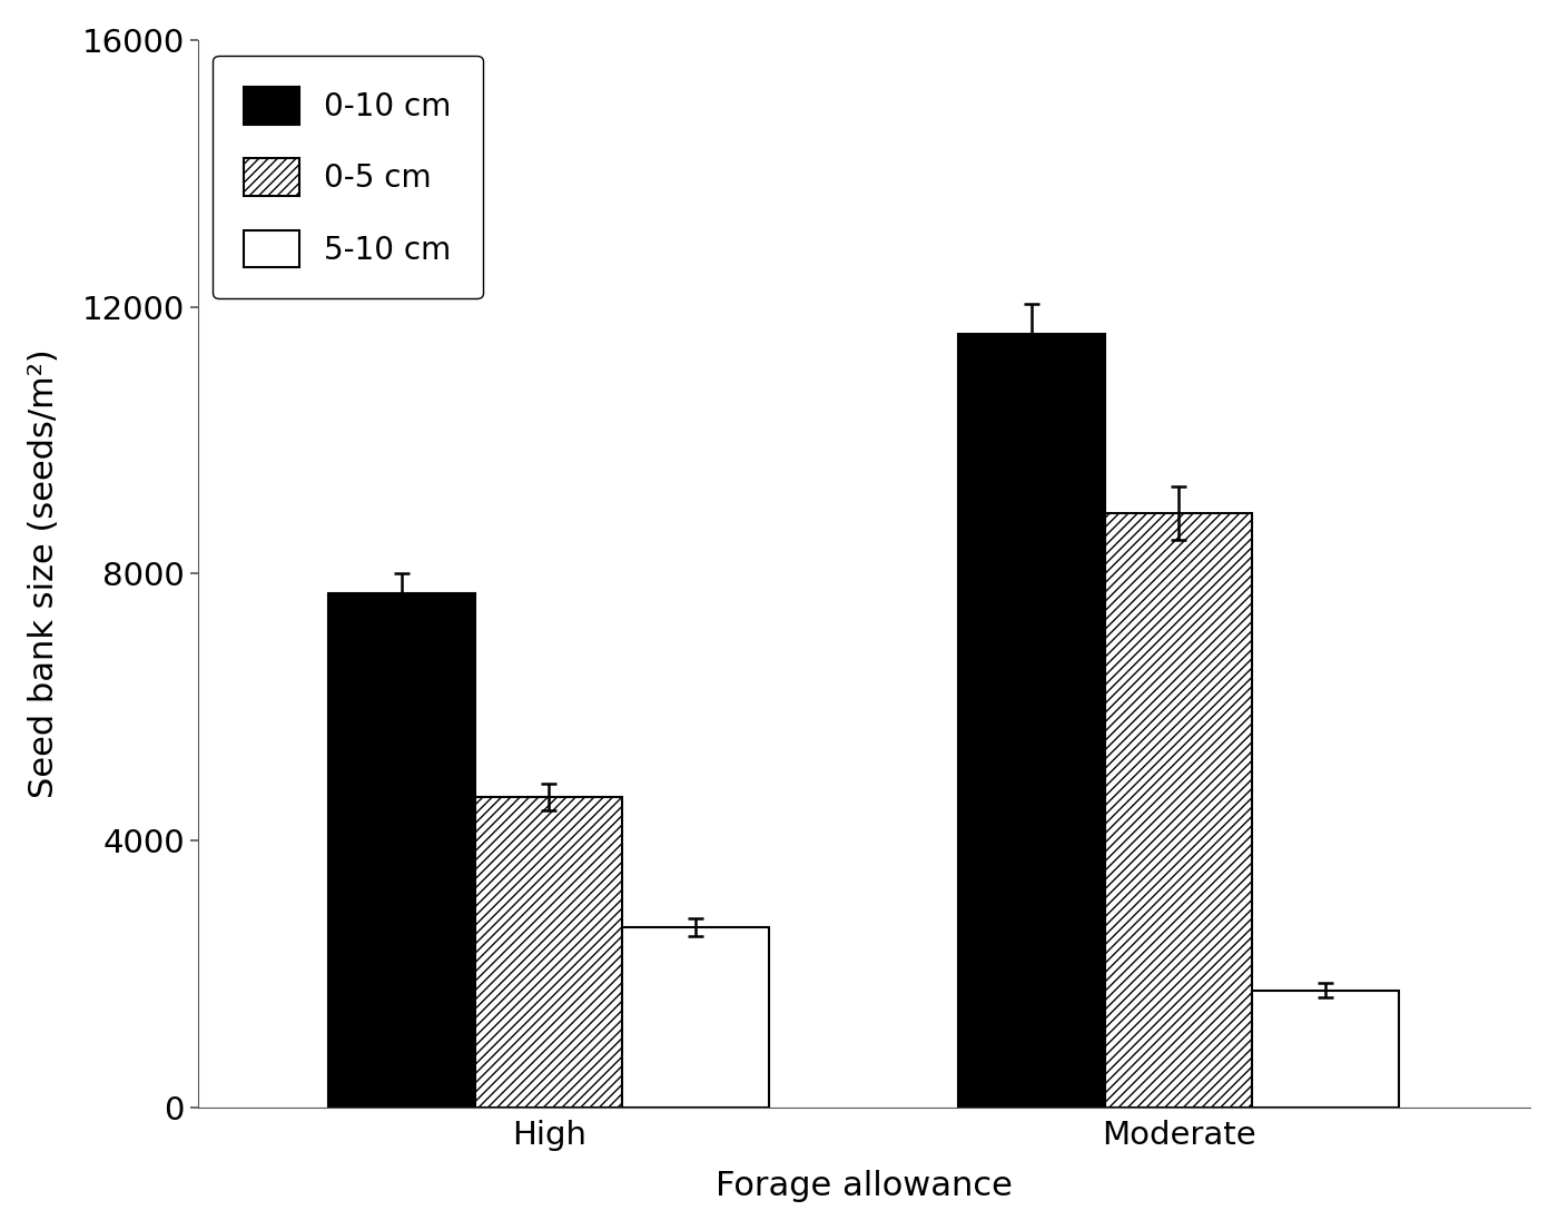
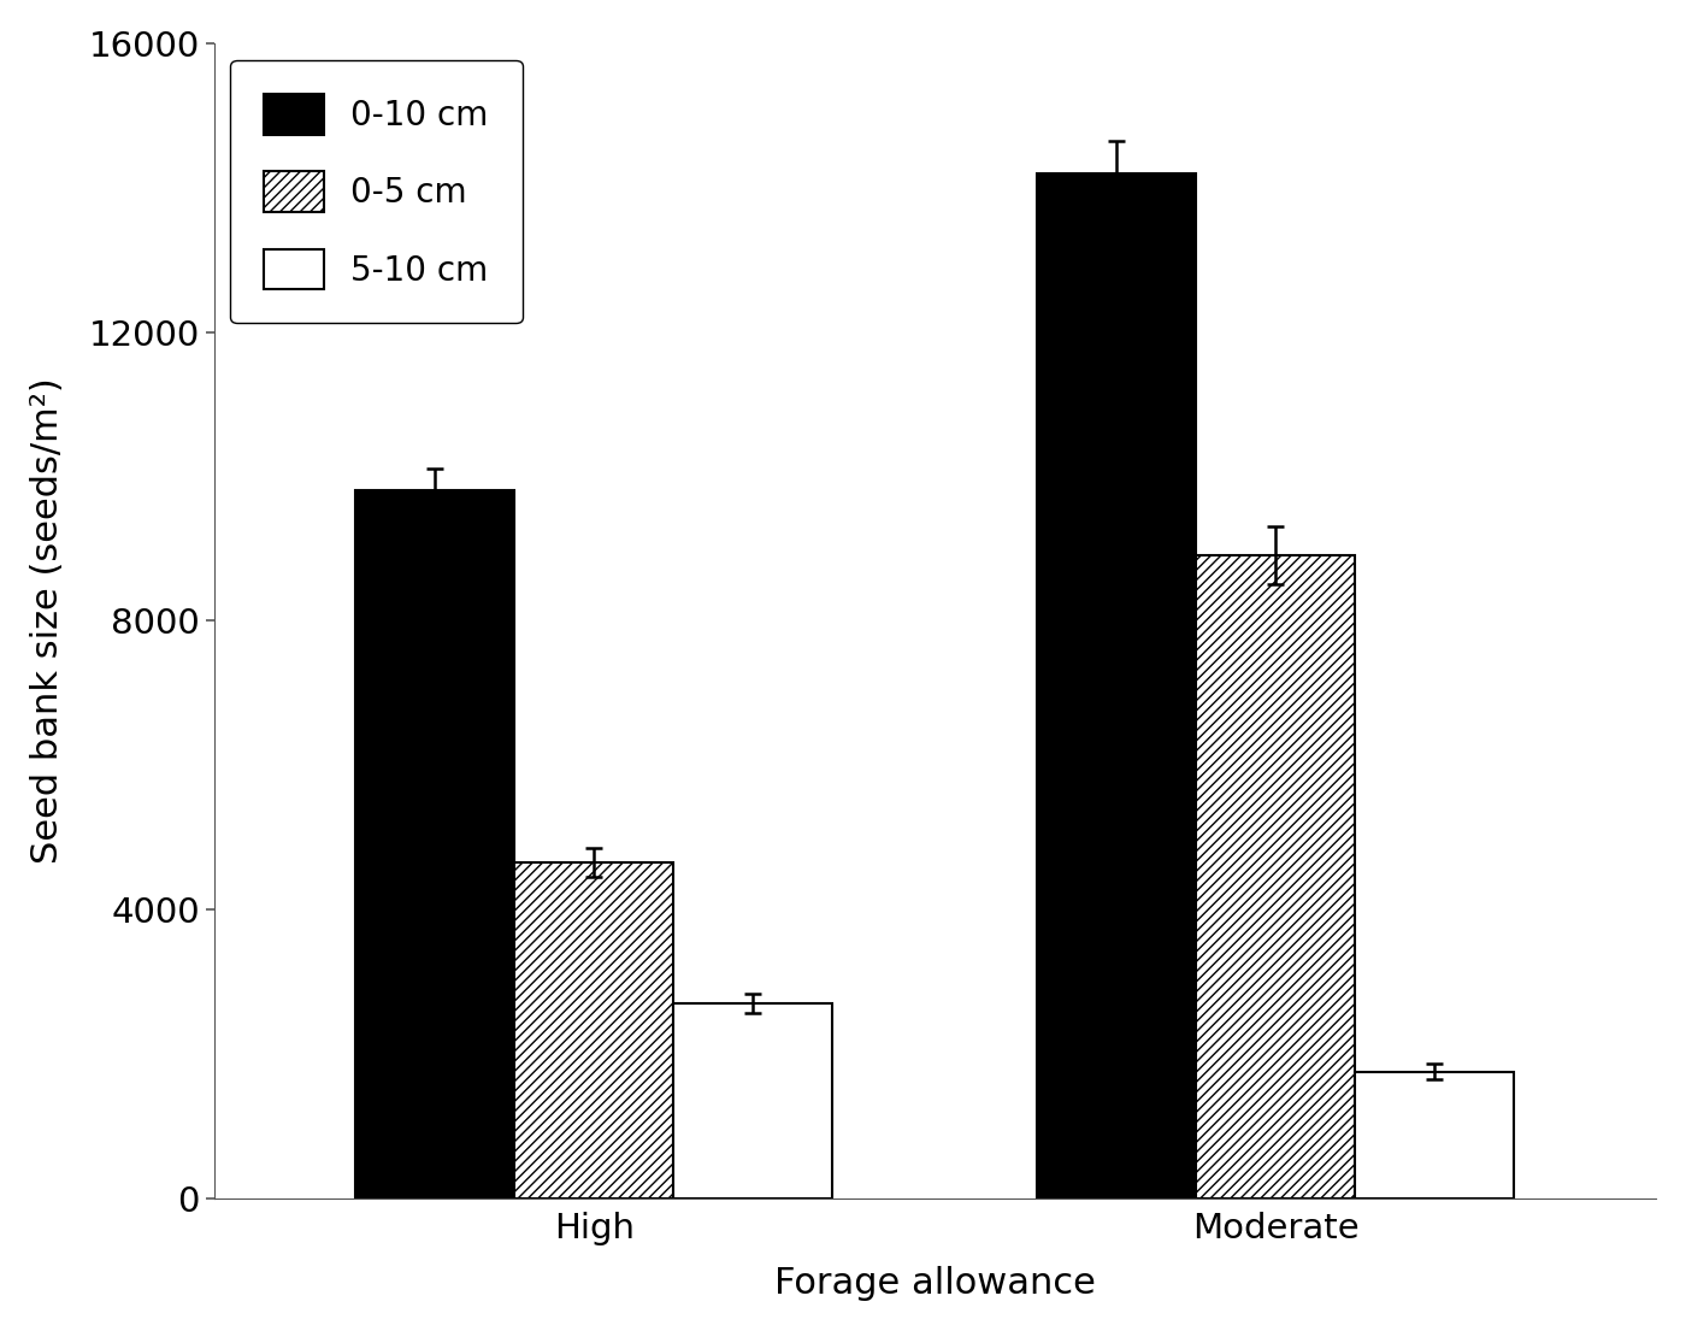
0-10 cm/High: 7700 -> 9800
0-10 cm/Moderate: 11600 -> 14200
